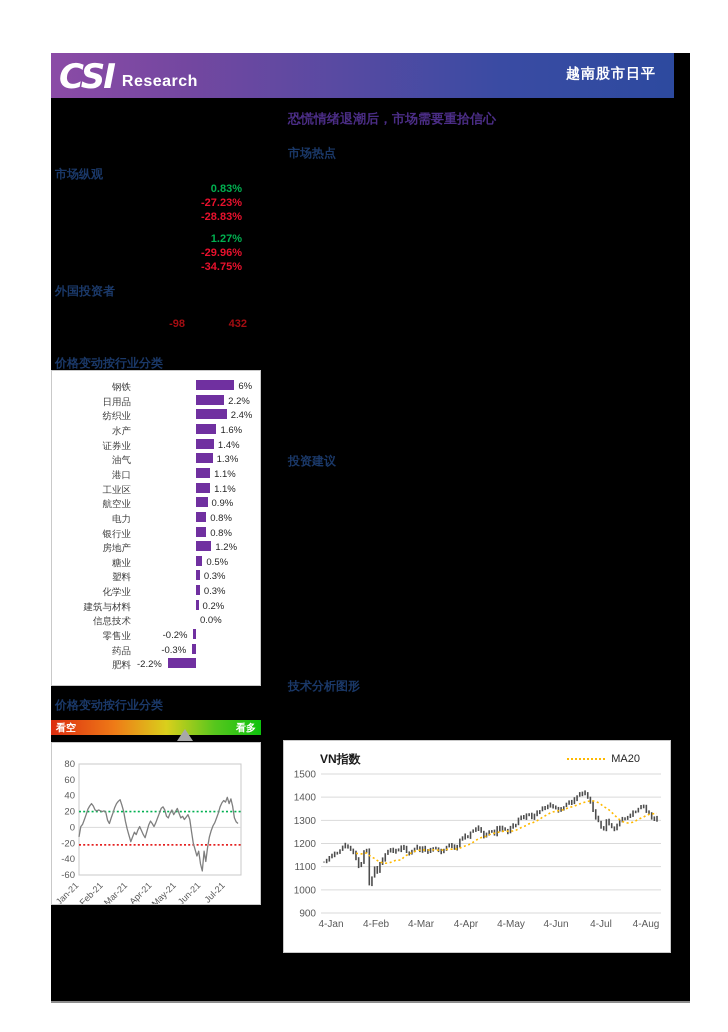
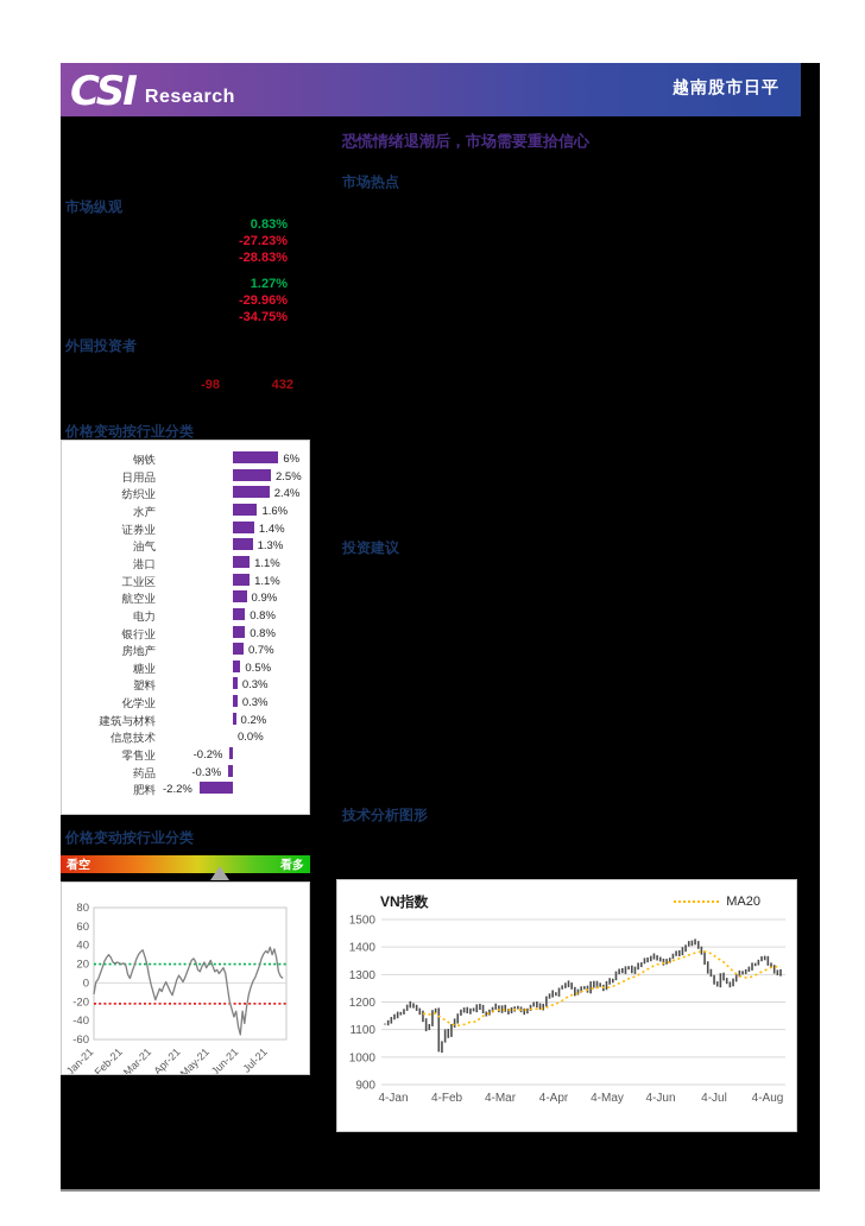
价格变动按行业分类/日用品: 2.2% -> 2.5%
价格变动按行业分类/房地产: 1.2% -> 0.7%
